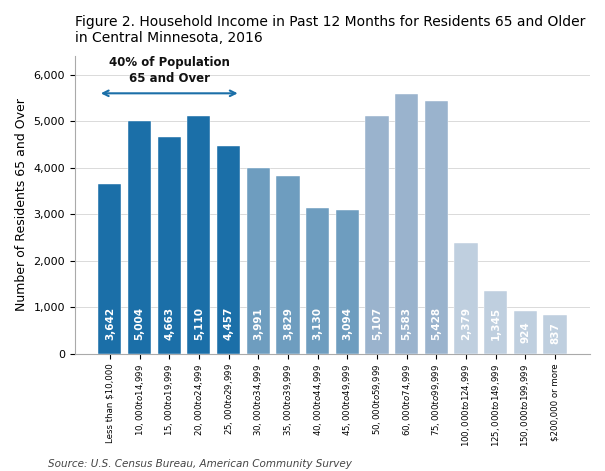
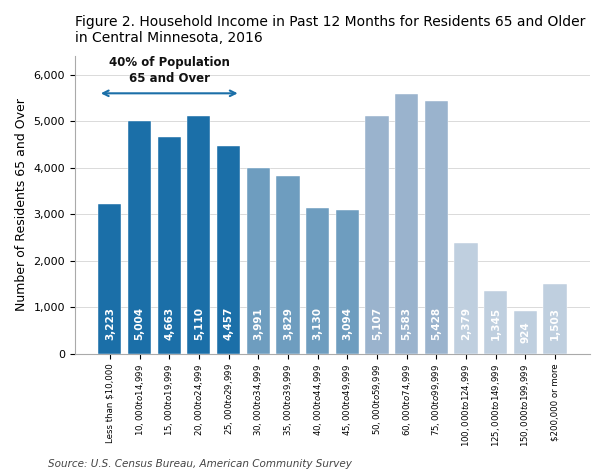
Less than $10,000: 3,642 -> 3,223
$200,000 or more: 837 -> 1,503
